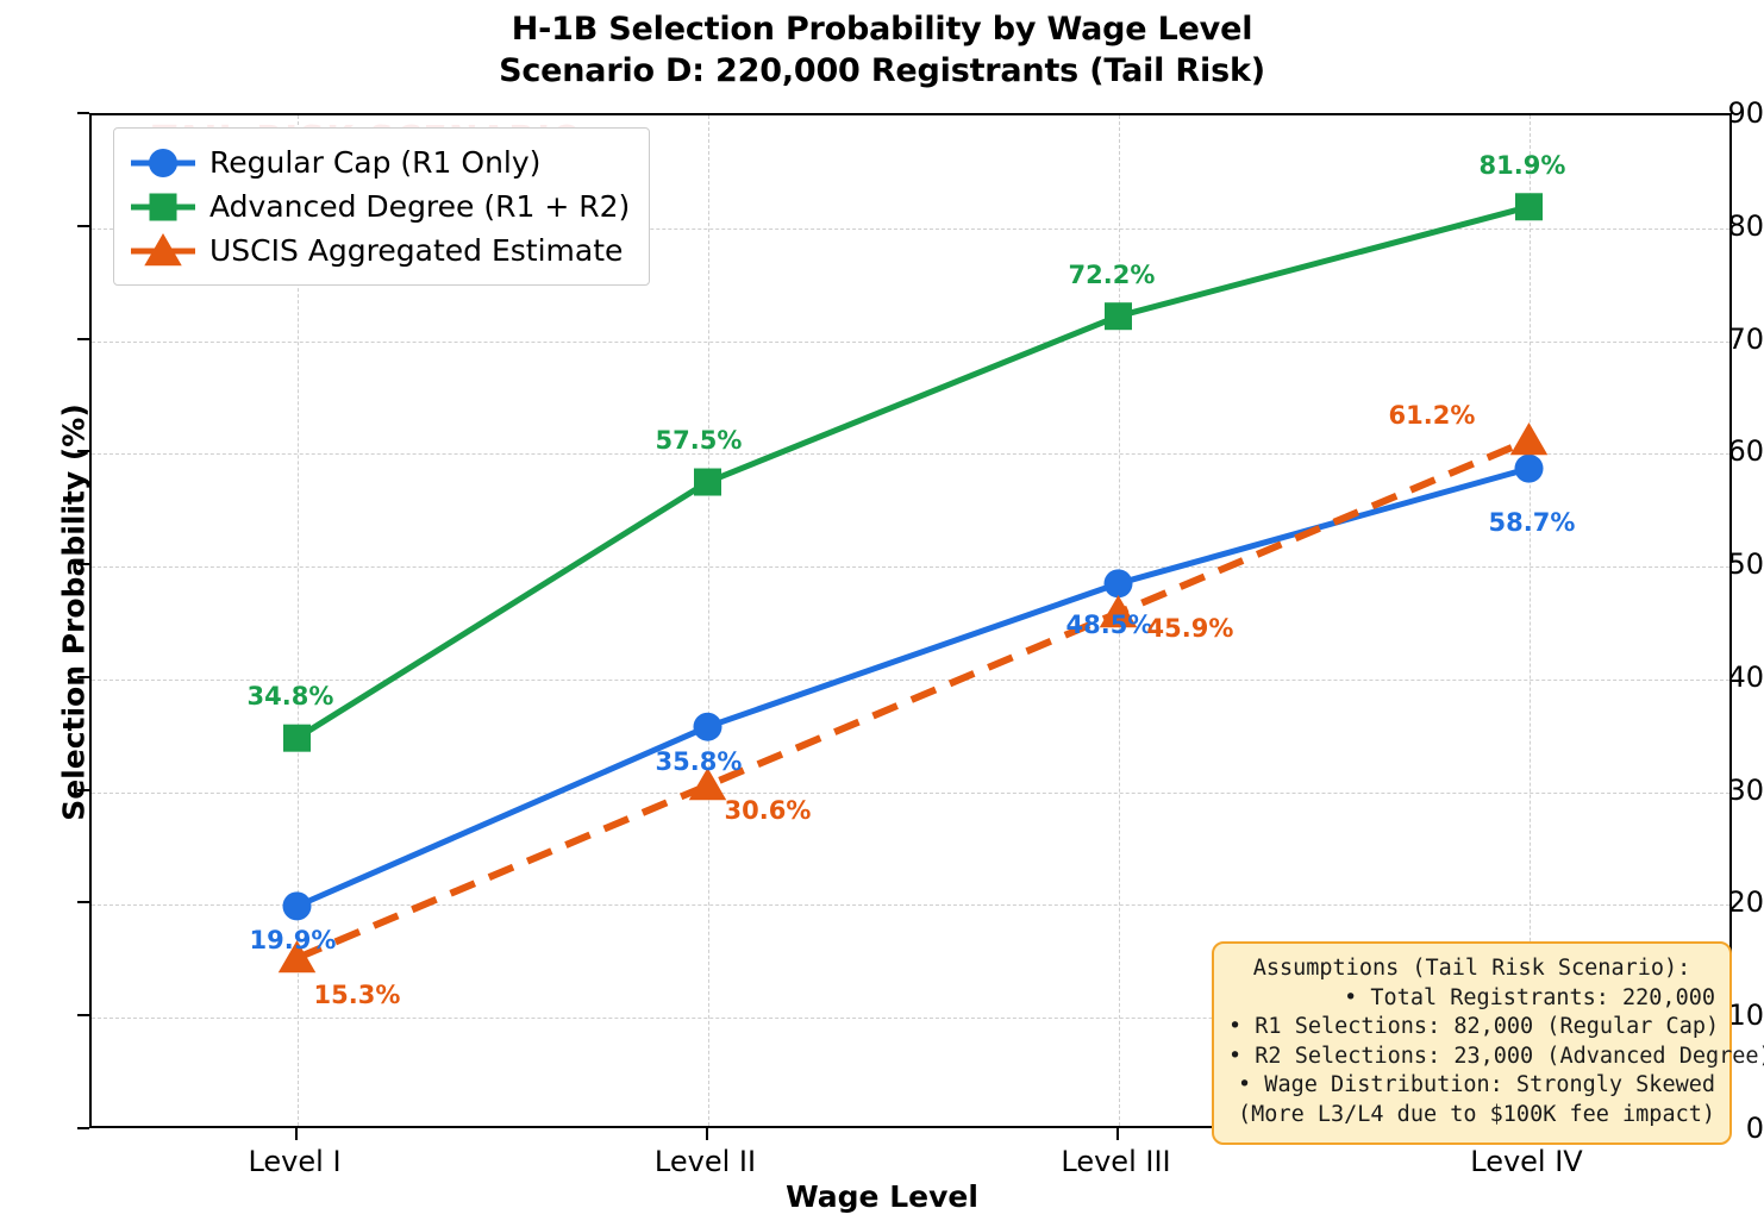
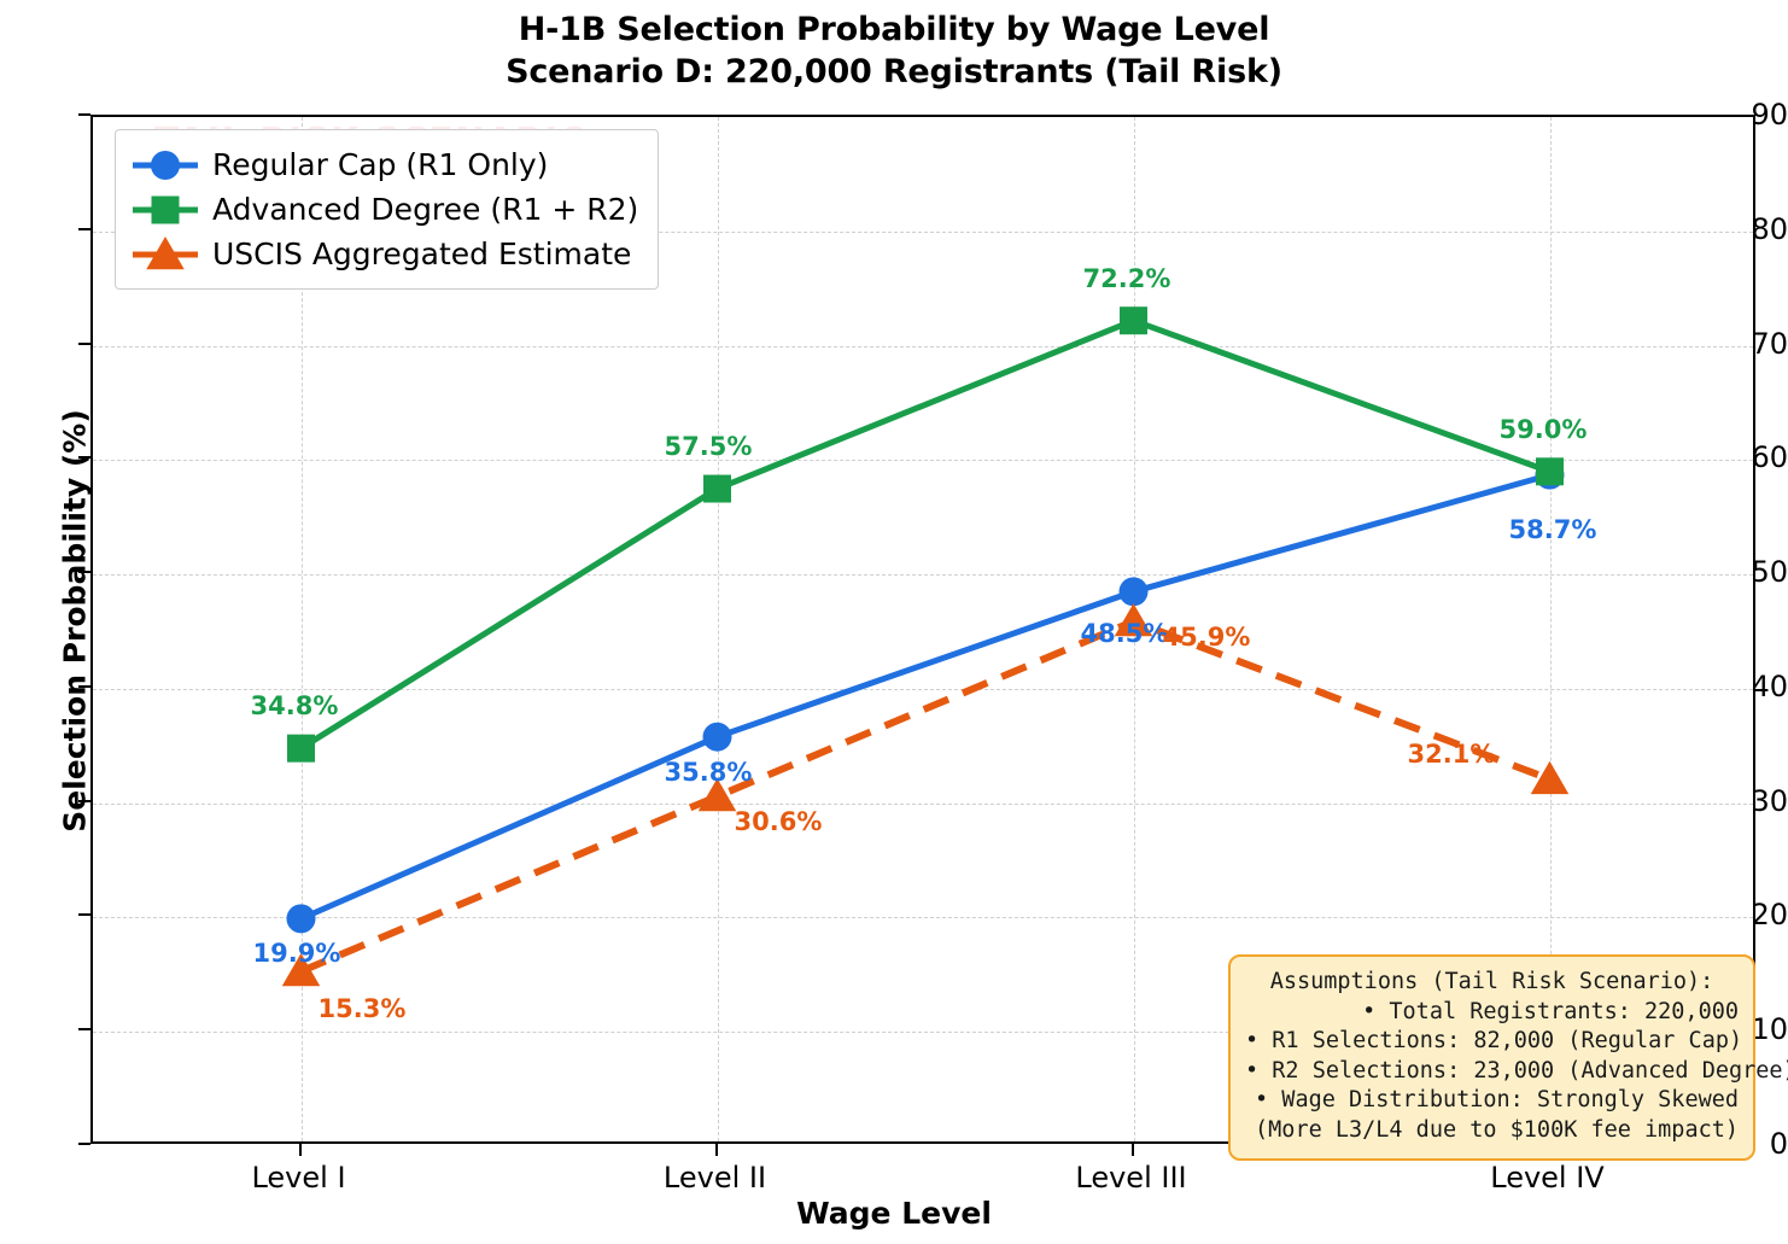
Advanced Degree (R1 + R2)/Level IV: 81.9% -> 59.0%
USCIS Aggregated Estimate/Level IV: 61.2% -> 32.1%
